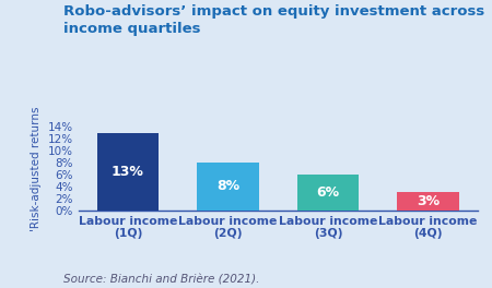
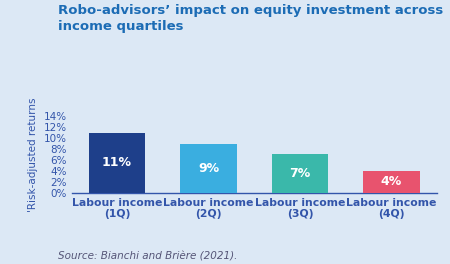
Labour income (1Q): 13% -> 11%
Labour income (2Q): 8% -> 9%
Labour income (3Q): 6% -> 7%
Labour income (4Q): 3% -> 4%
